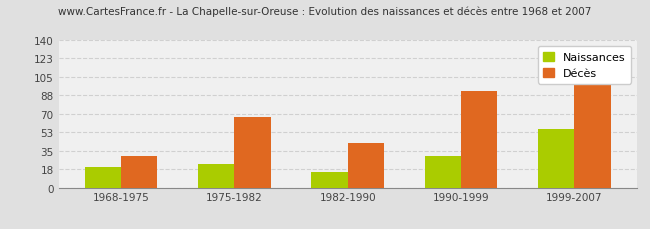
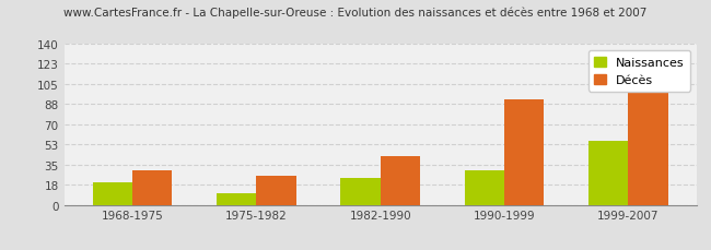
Naissances/1975-1982: 22 -> 10
Décès/1975-1982: 67 -> 25
Naissances/1982-1990: 15 -> 23
